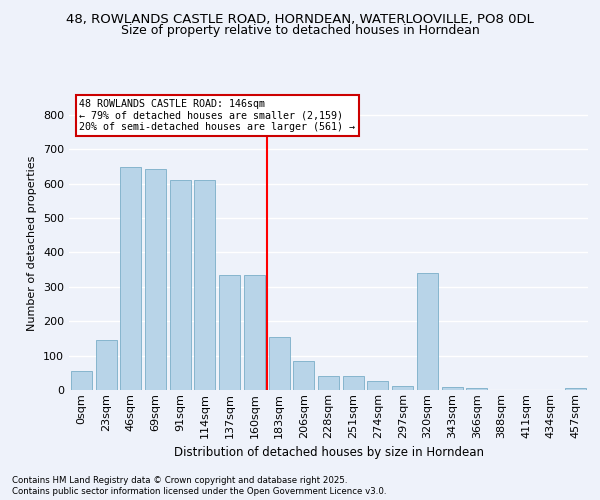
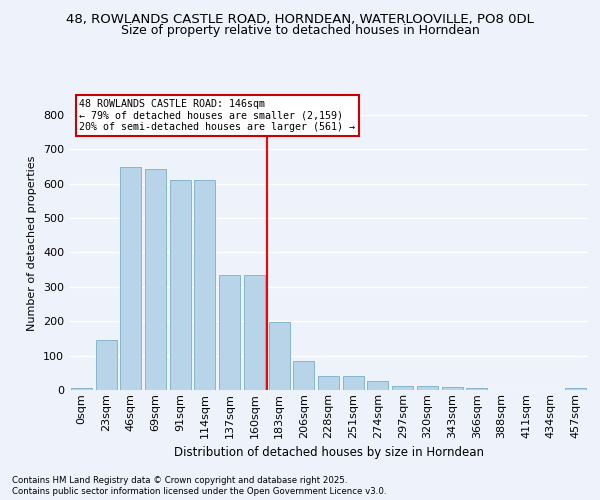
0sqm: 55 -> 5
183sqm: 155 -> 198
320sqm: 340 -> 13
